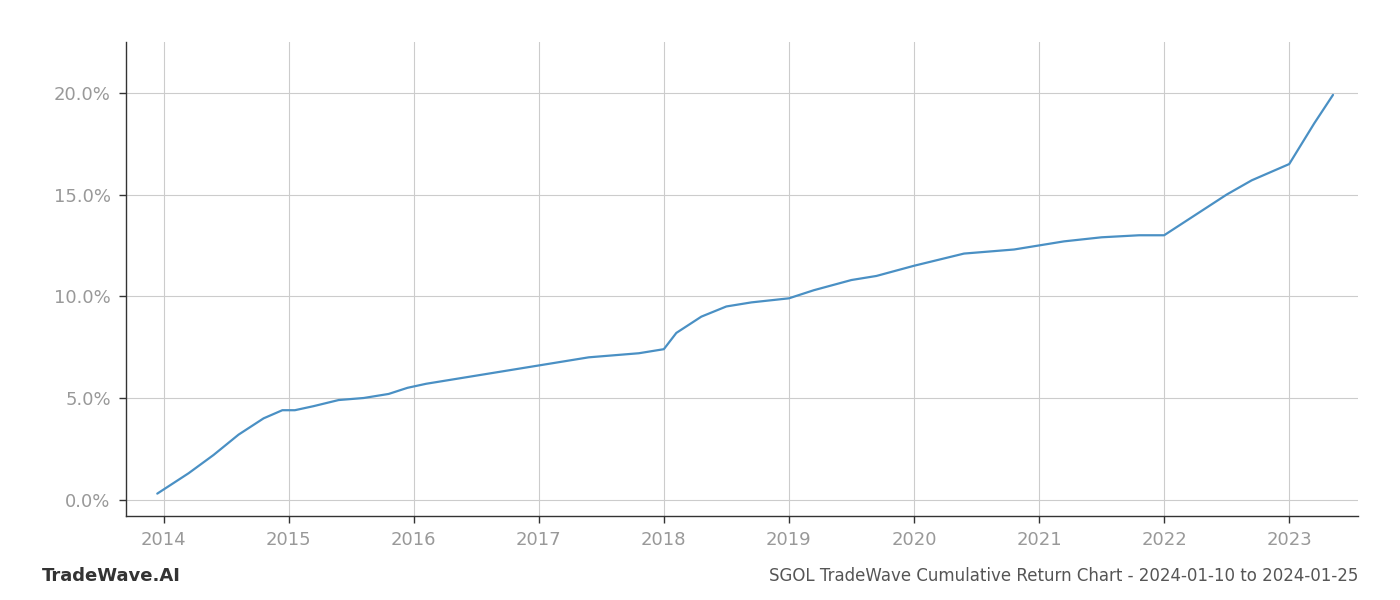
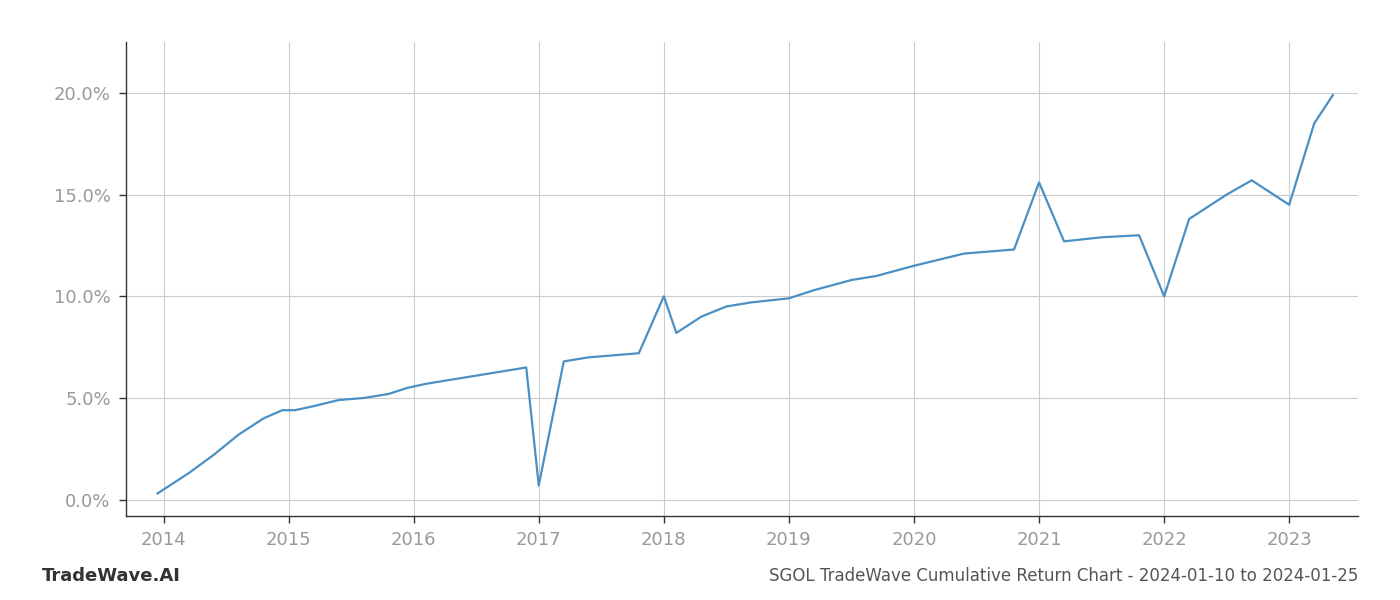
2017: 6.6% -> 0.7%
2018: 7.4% -> 10.0%
2021: 12.5% -> 15.6%
2022: 13.0% -> 10.0%
2023: 16.5% -> 14.5%
